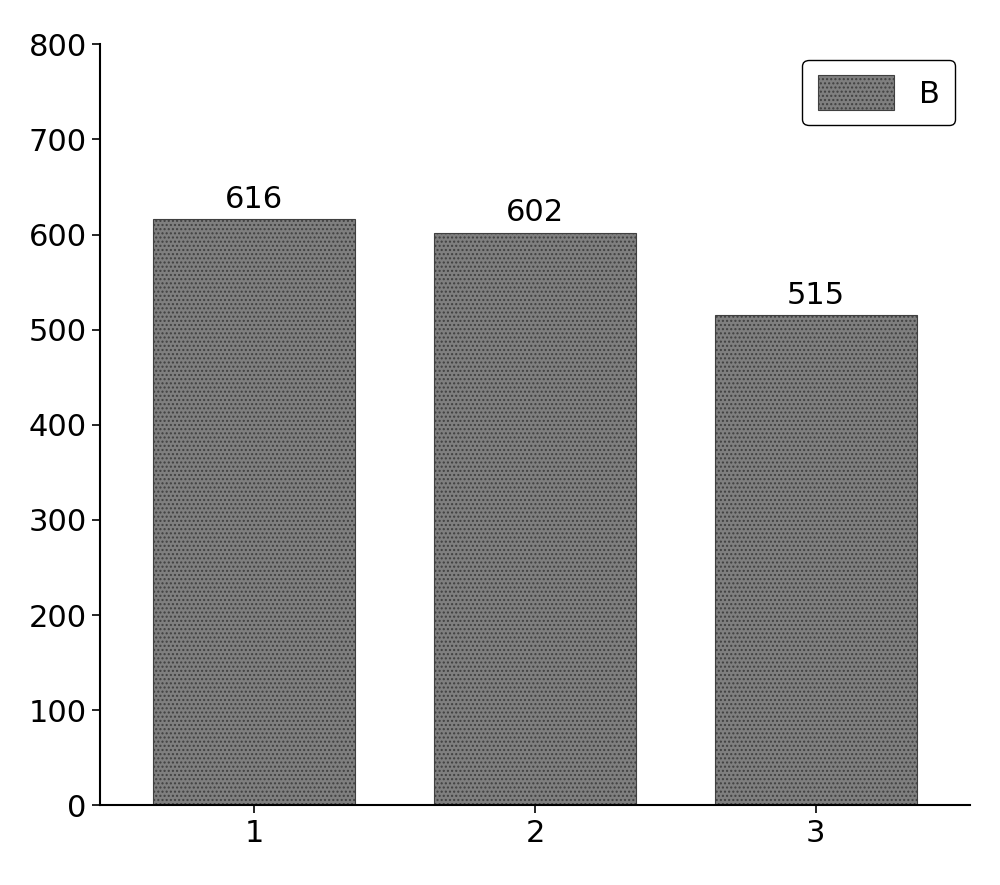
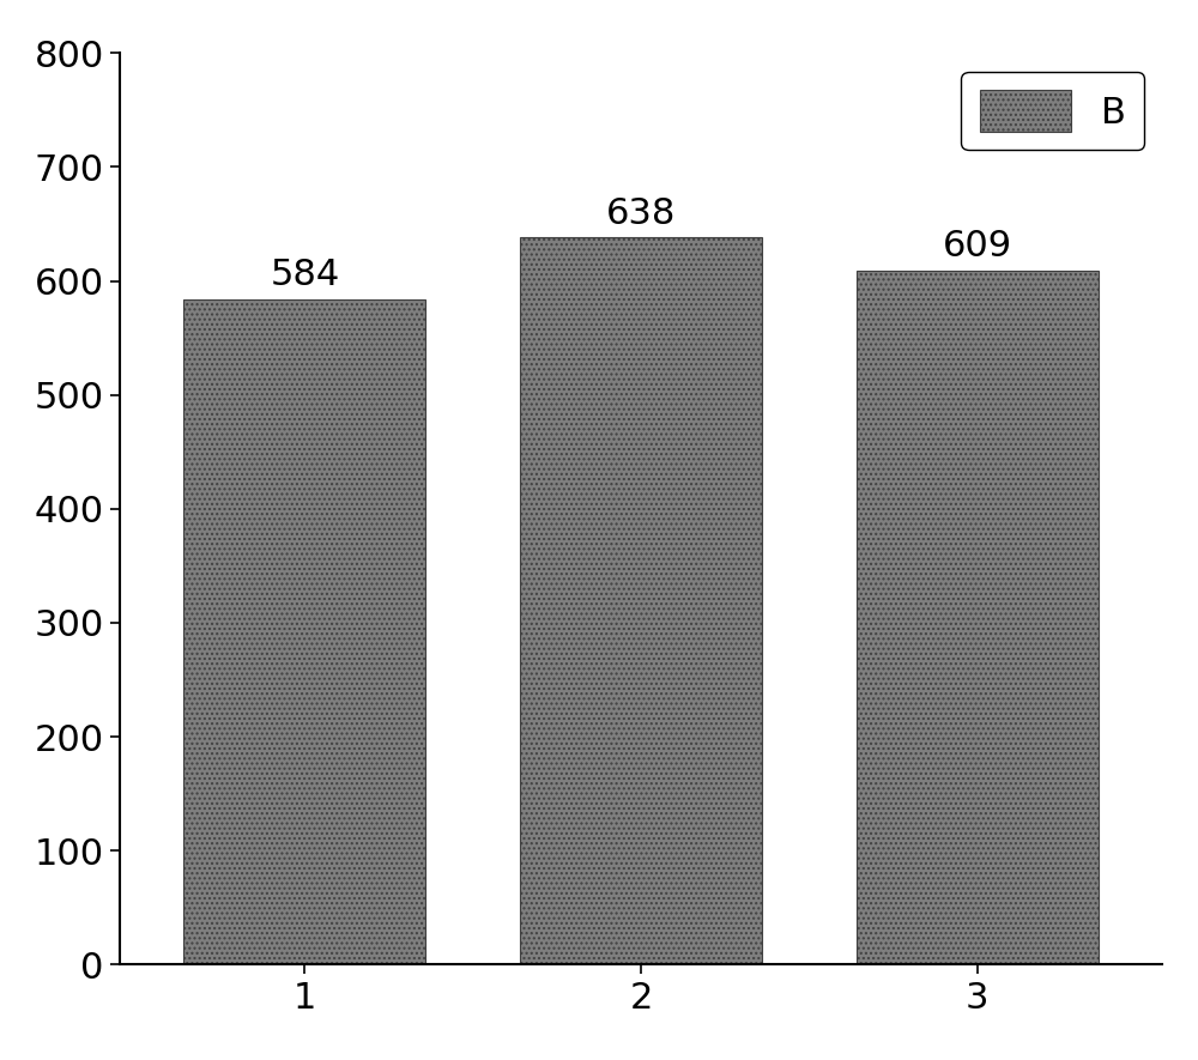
1: 616 -> 584
2: 602 -> 638
3: 515 -> 609
